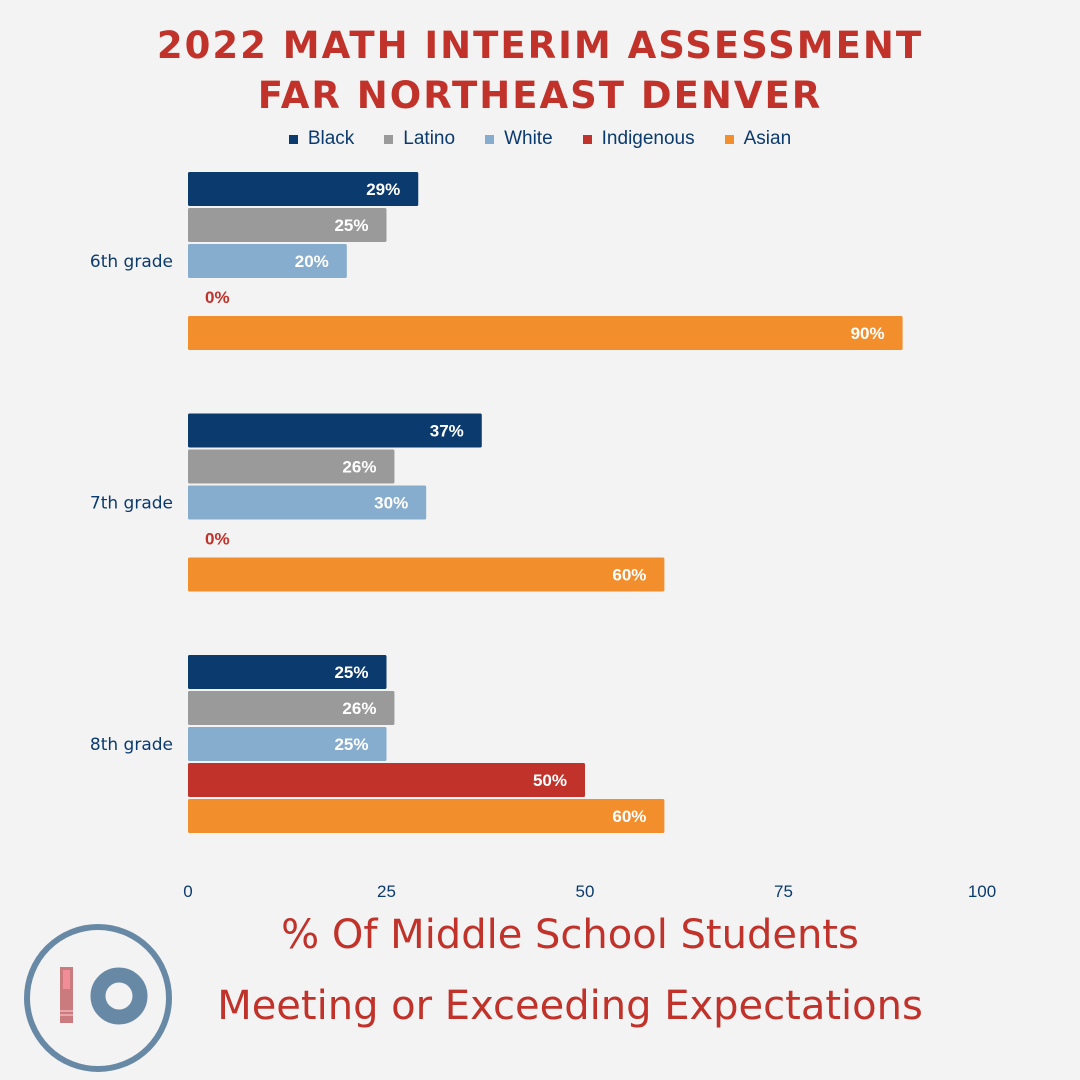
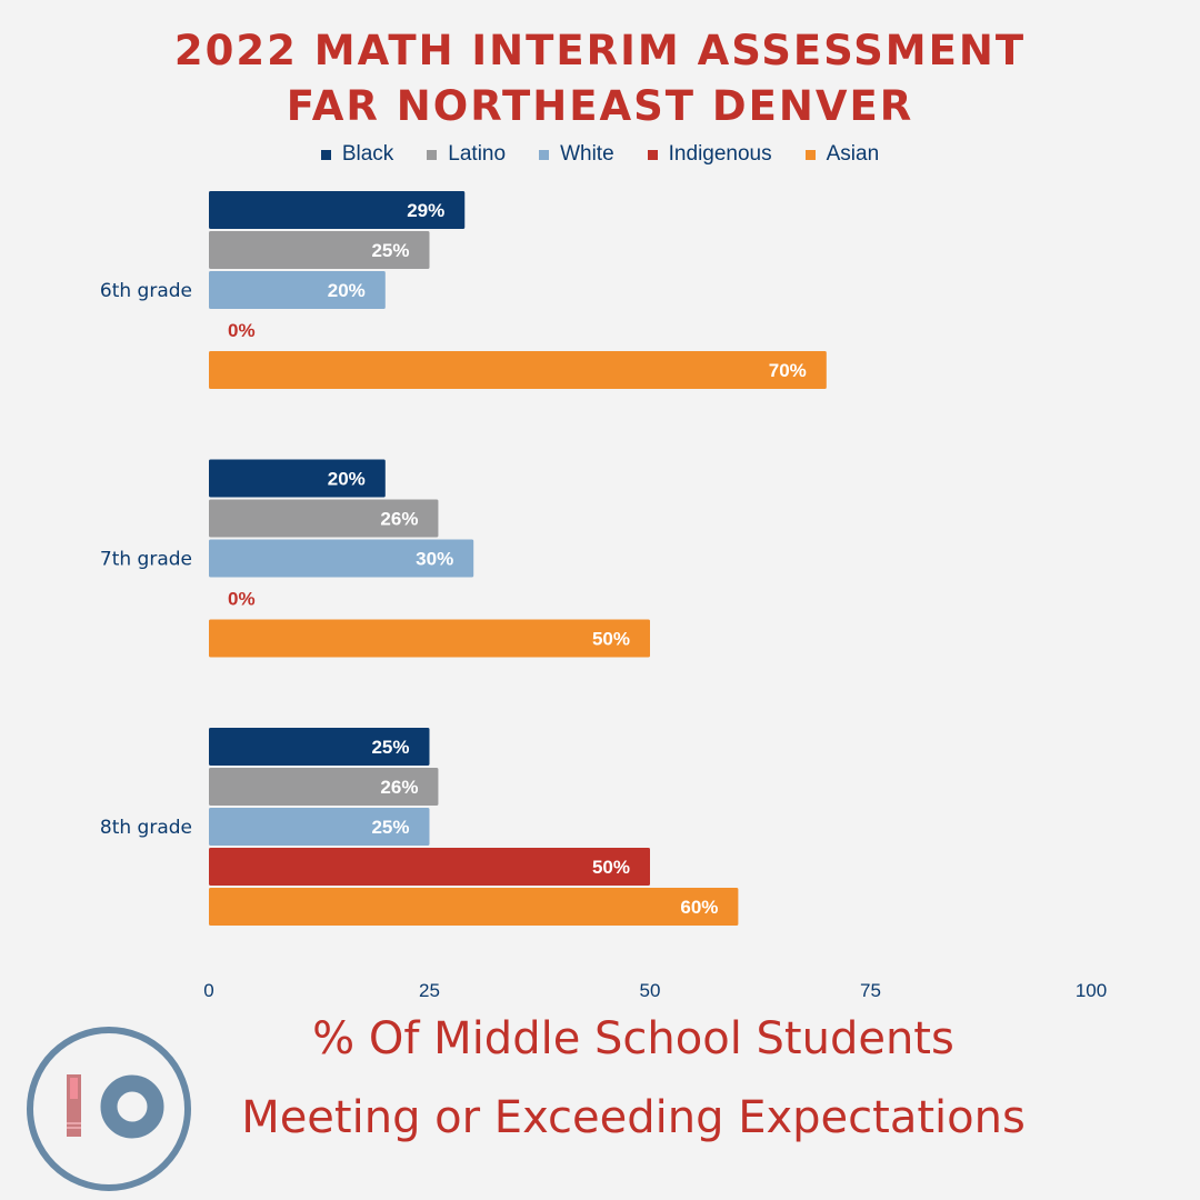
Asian/6th grade: 90% -> 70%
Black/7th grade: 37% -> 20%
Asian/7th grade: 60% -> 50%
